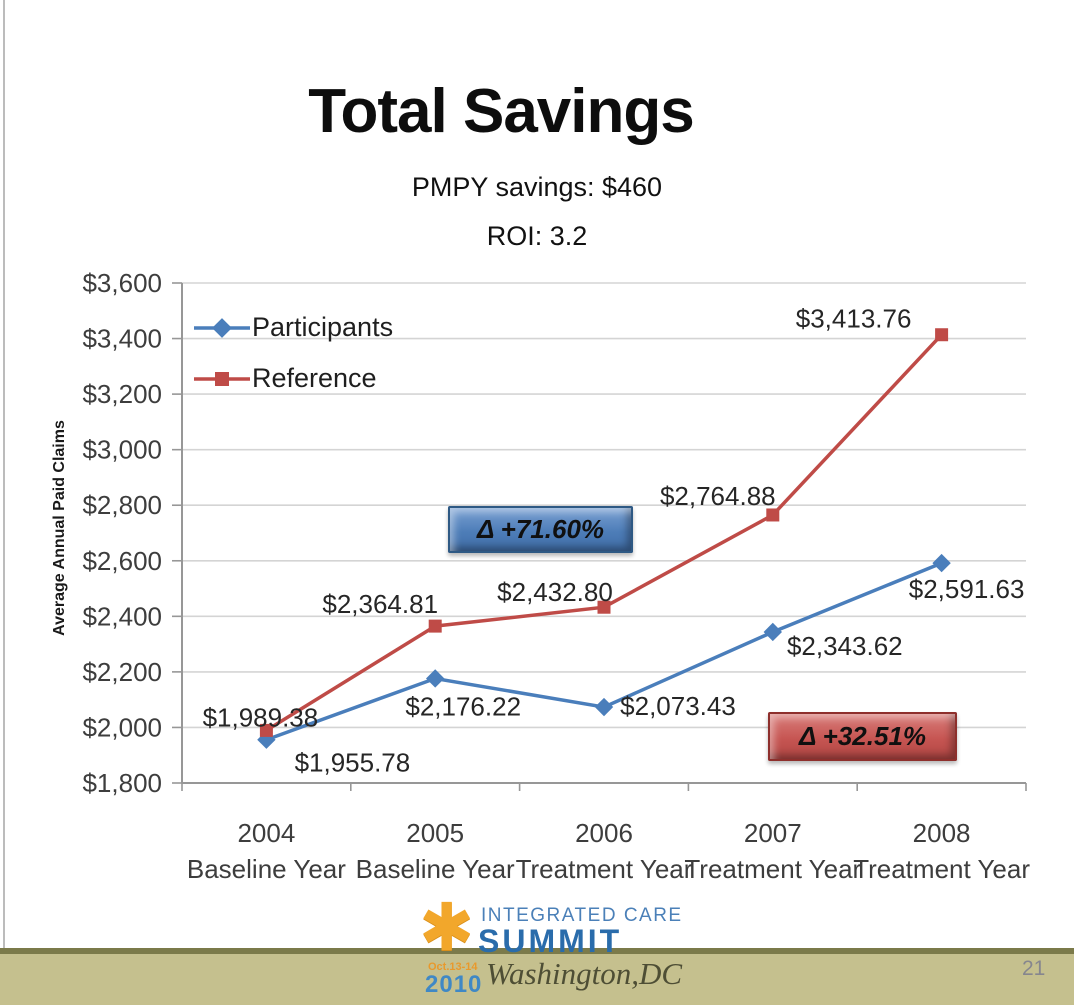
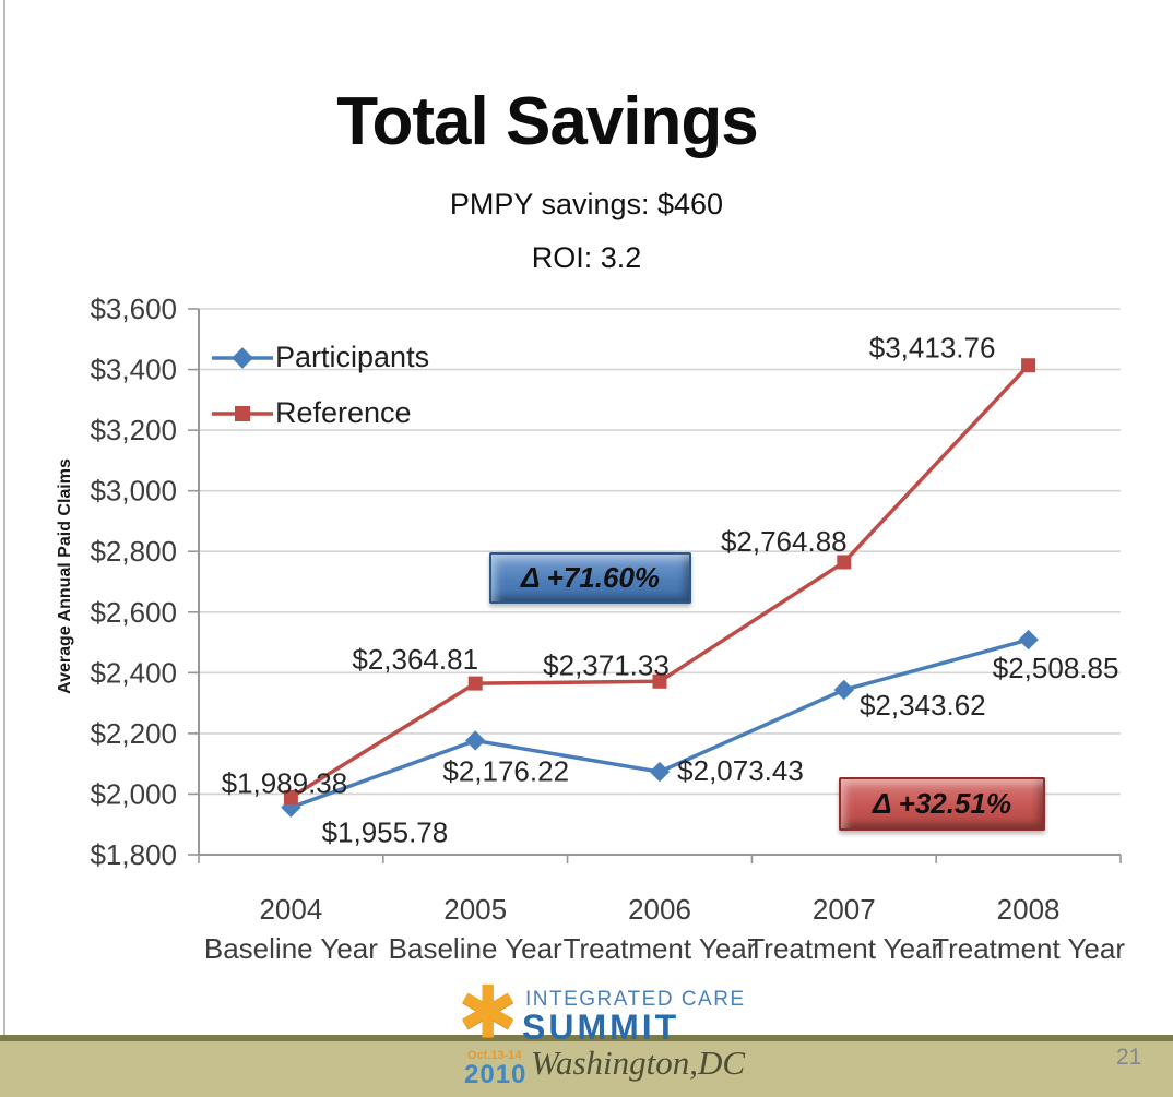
Reference/2006: $2,432.80 -> $2,371.33
Participants/2008: $2,591.63 -> $2,508.85
